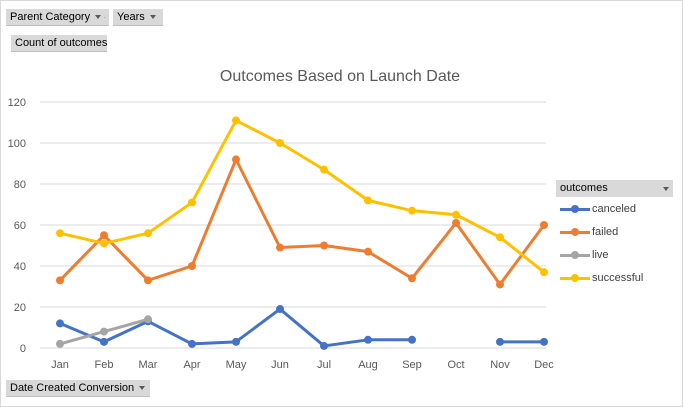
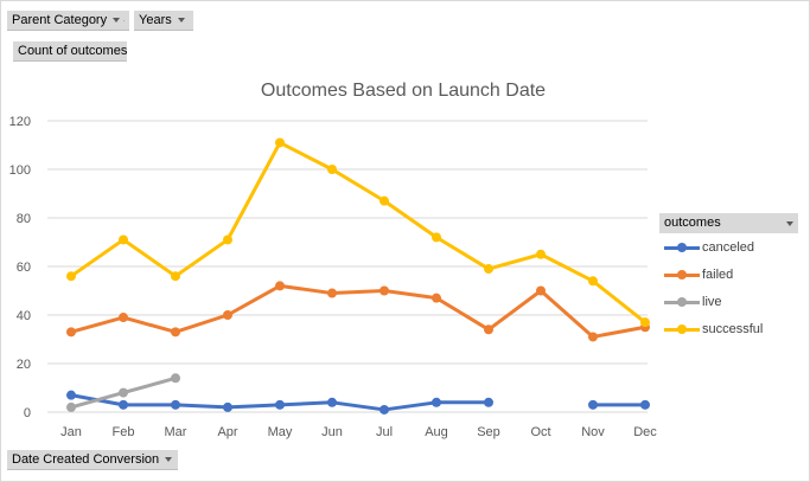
canceled/Jan: 12 -> 7
failed/Feb: 55 -> 39
successful/Feb: 51 -> 71
canceled/Mar: 13 -> 3
failed/May: 92 -> 52
canceled/Jun: 19 -> 4
successful/Sep: 67 -> 59
failed/Oct: 61 -> 50
failed/Dec: 60 -> 35
